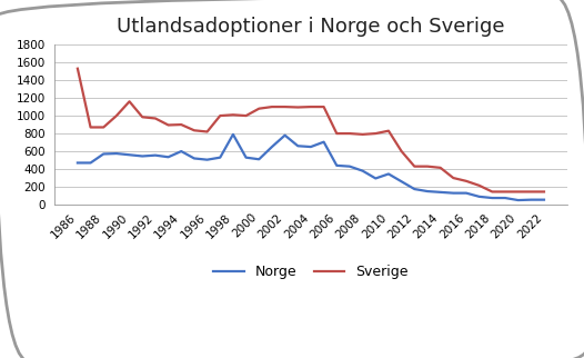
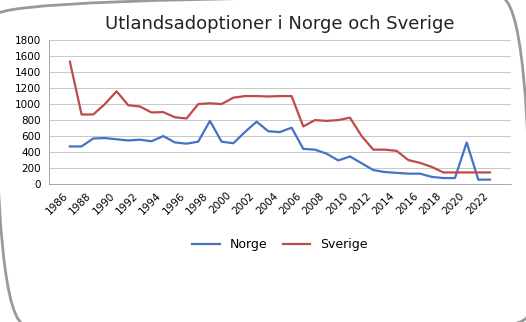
Sverige/2006: 800 -> 720
Norge/2020: 50 -> 520
